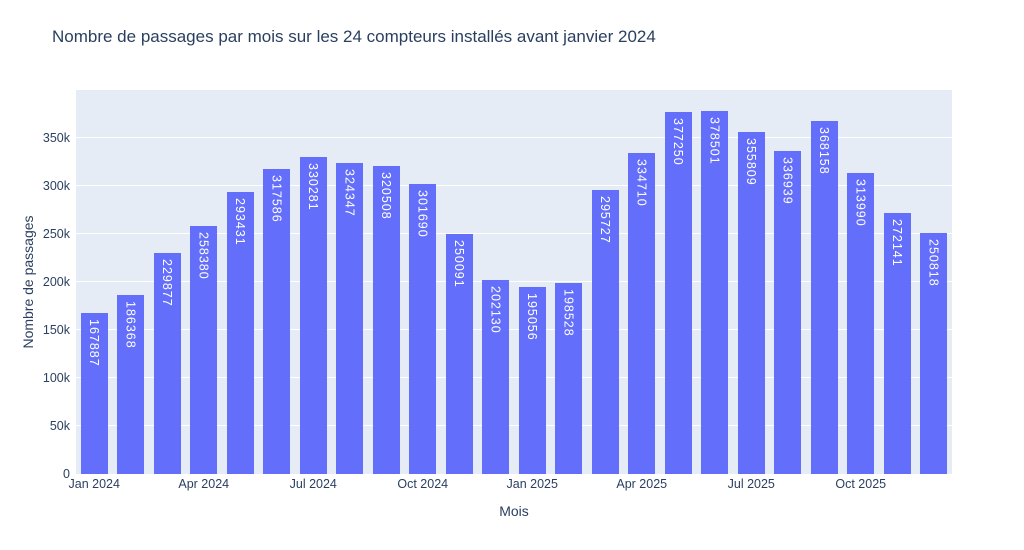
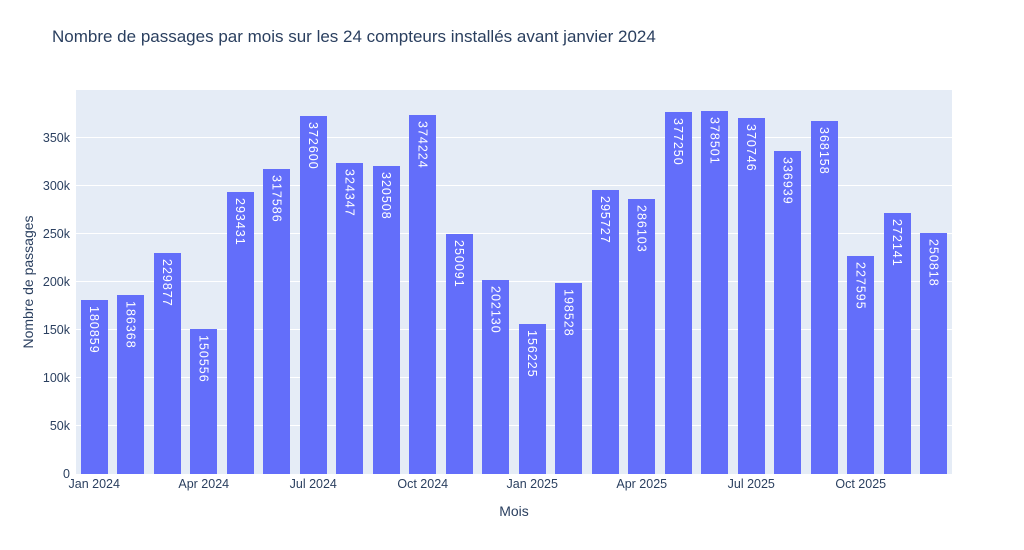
Jan 2024: 167887 -> 180859
Apr 2024: 258380 -> 150556
Jul 2024: 330281 -> 372600
Oct 2024: 301690 -> 374224
Jan 2025: 195056 -> 156225
Apr 2025: 334710 -> 286103
Jul 2025: 355809 -> 370746
Oct 2025: 313990 -> 227595
